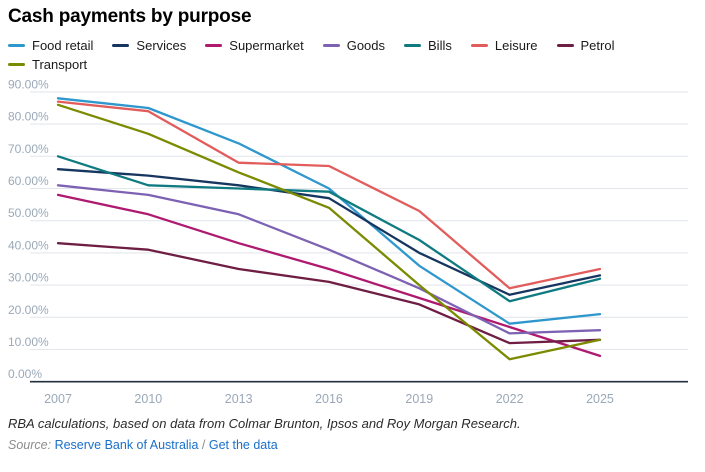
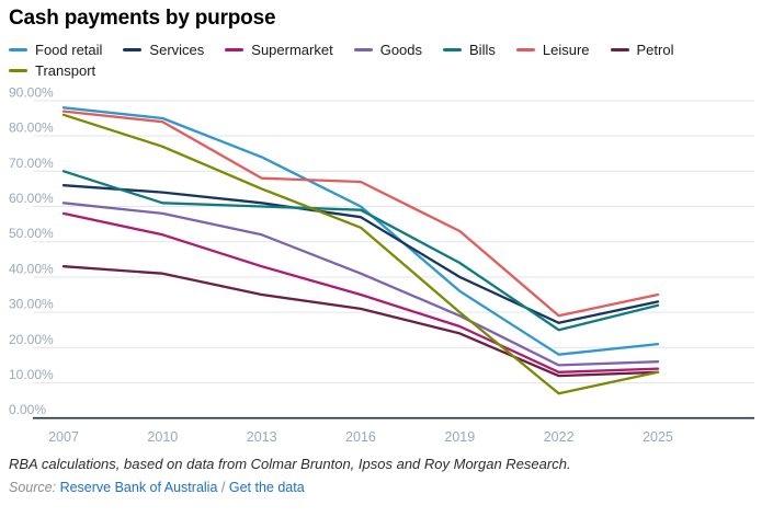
Supermarket/2022: 17% -> 13%
Supermarket/2025: 8% -> 14%
